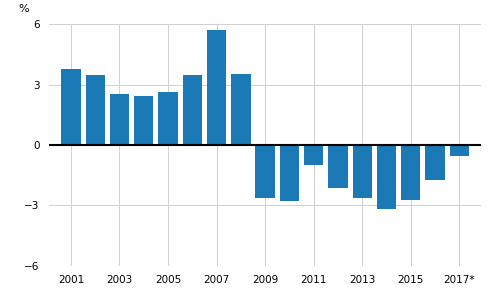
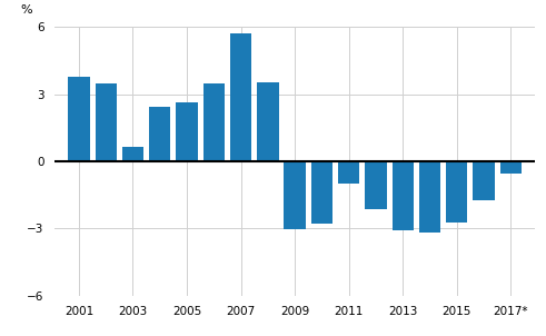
2003: 2.55 -> 0.65
2009: -2.65 -> -3.05
2013: -2.65 -> -3.10
